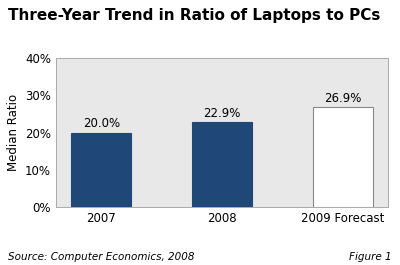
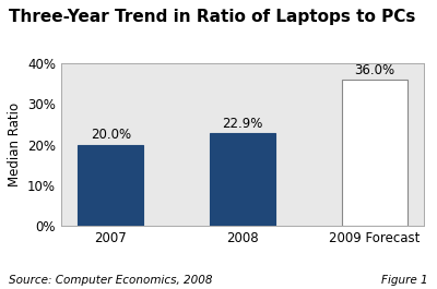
2009 Forecast: 26.9% -> 36.0%
